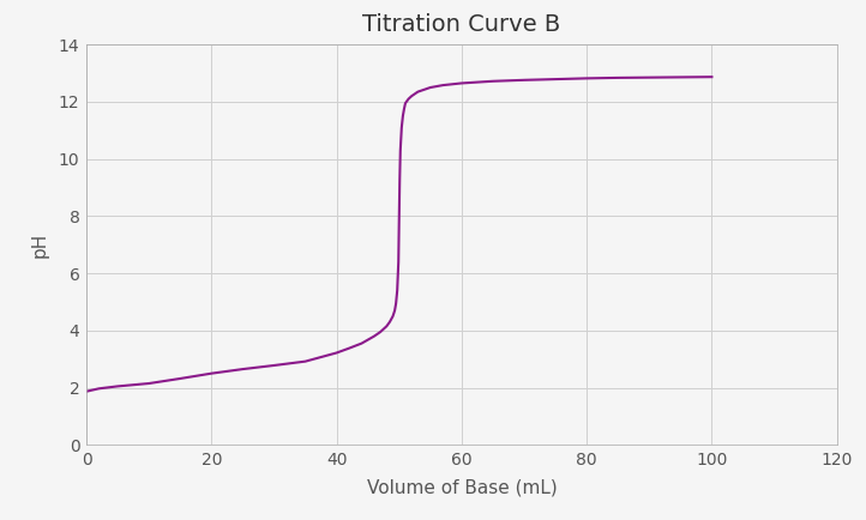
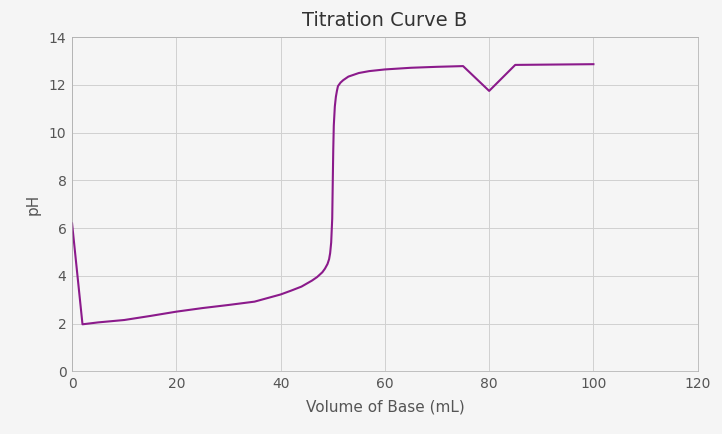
0: 1.87 -> 6.20
80: 12.82 -> 11.75
